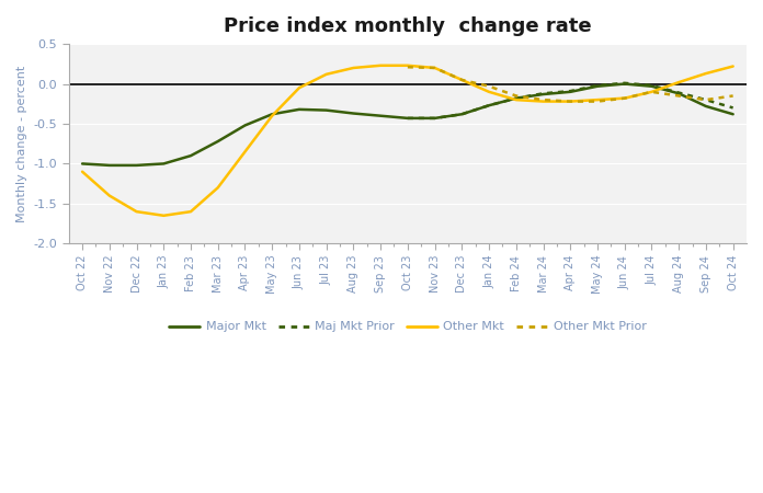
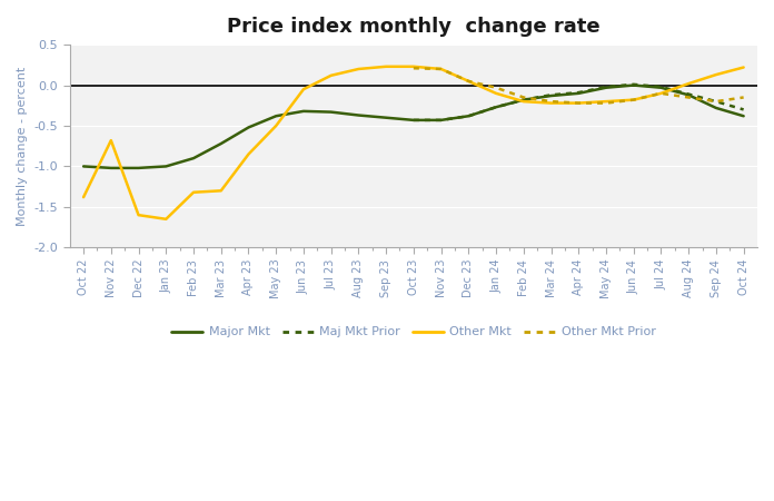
Other Mkt/Oct 22: -1.10 -> -1.38
Other Mkt/Nov 22: -1.40 -> -0.68
Other Mkt/Feb 23: -1.60 -> -1.32
Other Mkt/May 23: -0.40 -> -0.50
